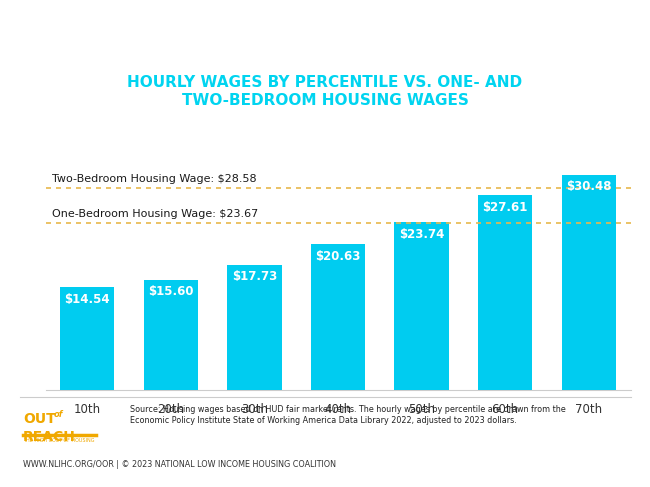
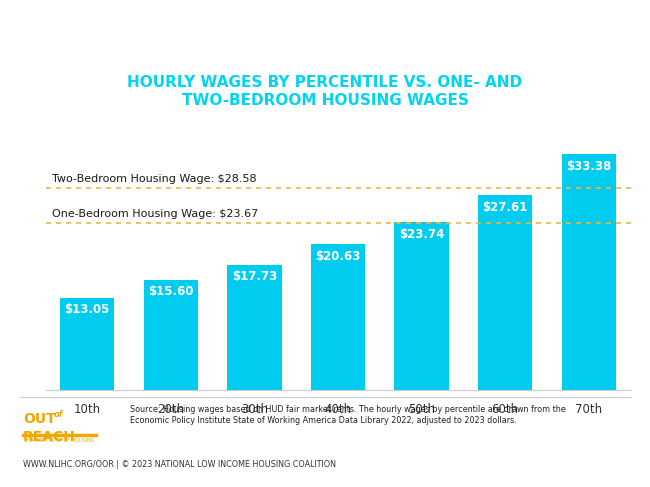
10th: $14.54 -> $13.05
70th: $30.48 -> $33.38
